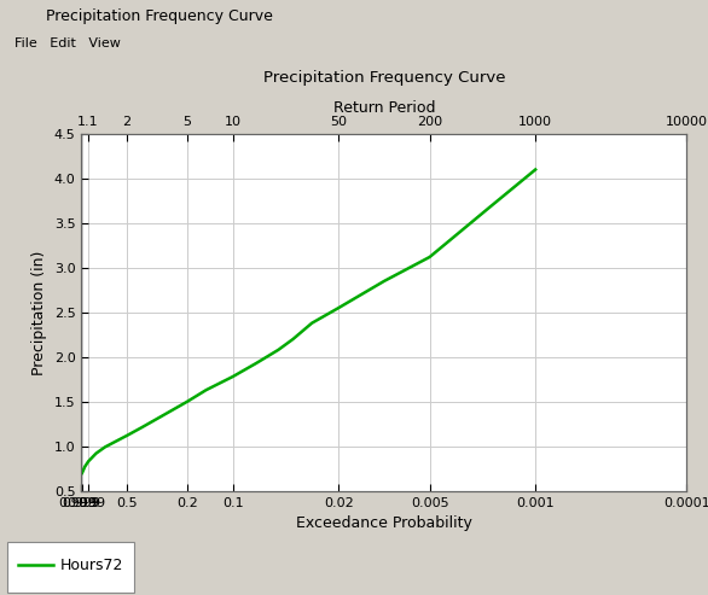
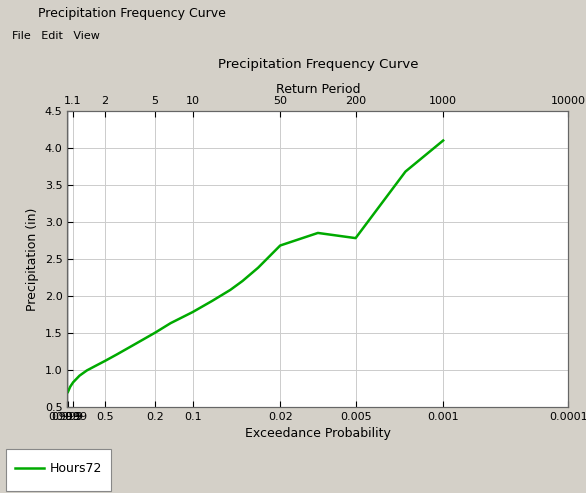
0.02: 2.55 -> 2.68
0.005: 3.12 -> 2.78
